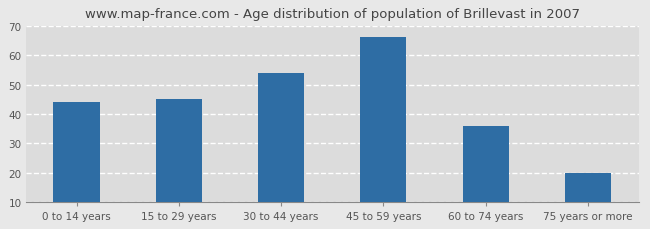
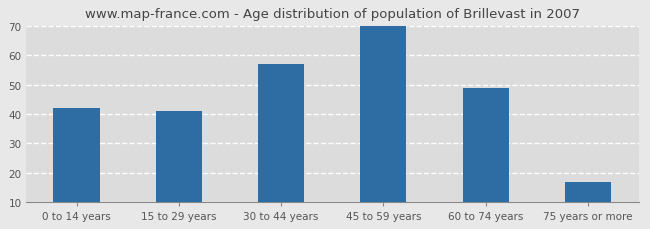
0 to 14 years: 44 -> 42
15 to 29 years: 45 -> 41
30 to 44 years: 54 -> 57
45 to 59 years: 66 -> 70
60 to 74 years: 36 -> 49
75 years or more: 20 -> 17
